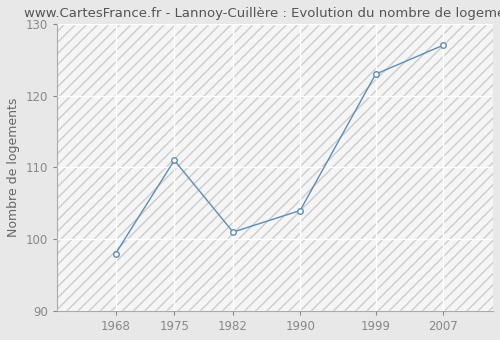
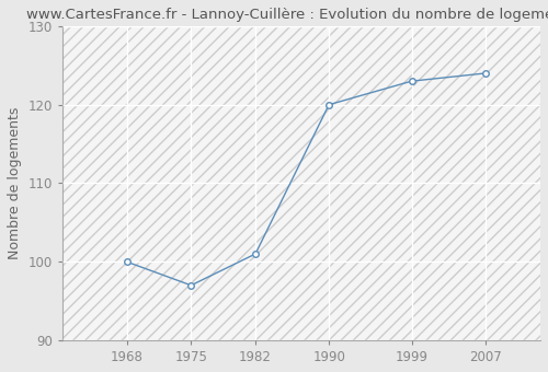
1968: 98 -> 100
1975: 111 -> 97
1990: 104 -> 120
2007: 127 -> 124
